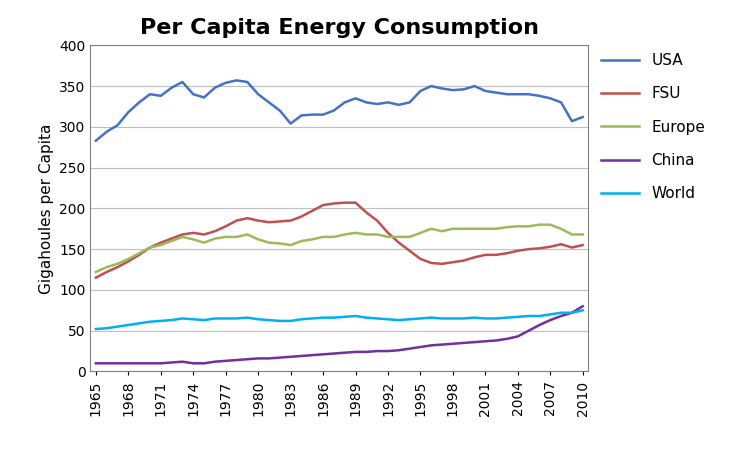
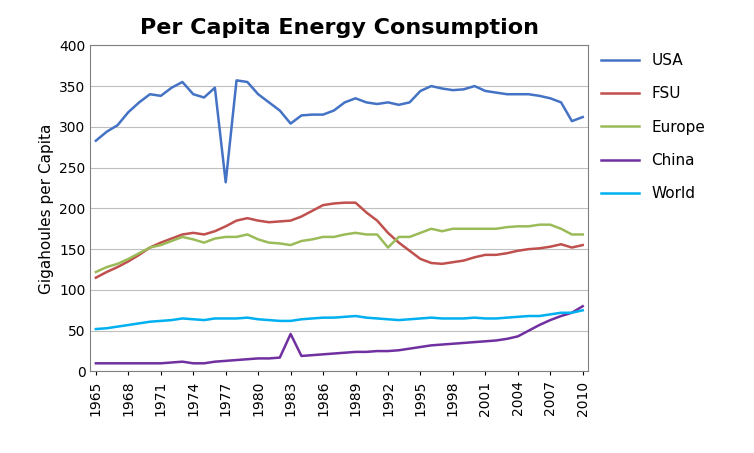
USA/1977: 354 -> 232
China/1983: 18 -> 46
Europe/1992: 165 -> 152
